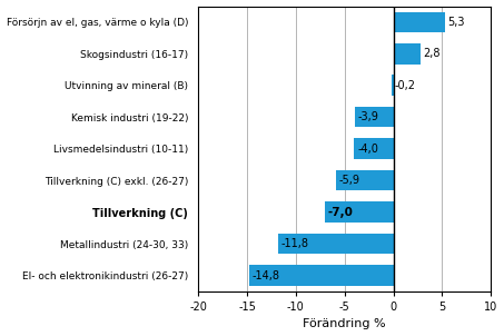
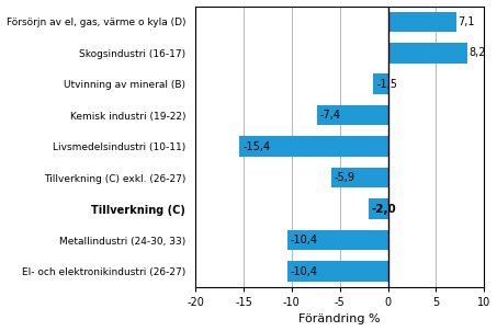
Försörjn av el, gas, värme o kyla (D): 5,3 -> 7,1
Skogsindustri (16-17): 2,8 -> 8,2
Utvinning av mineral (B): -0,2 -> -1,5
Kemisk industri (19-22): -3,9 -> -7,4
Livsmedelsindustri (10-11): -4,0 -> -15,4
Tillverkning (C): -7,0 -> -2,0
Metallindustri (24-30, 33): -11,8 -> -10,4
El- och elektronikindustri (26-27): -14,8 -> -10,4
